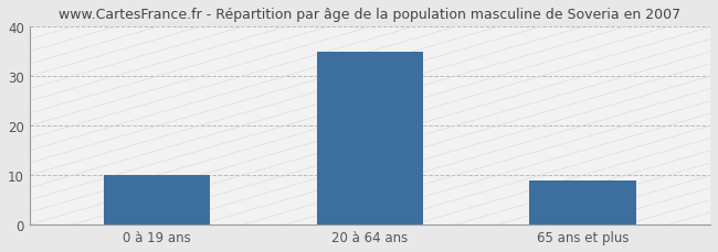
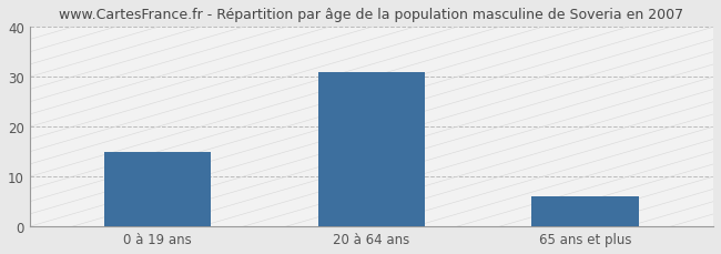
0 à 19 ans: 10 -> 15
20 à 64 ans: 35 -> 31
65 ans et plus: 9 -> 6
